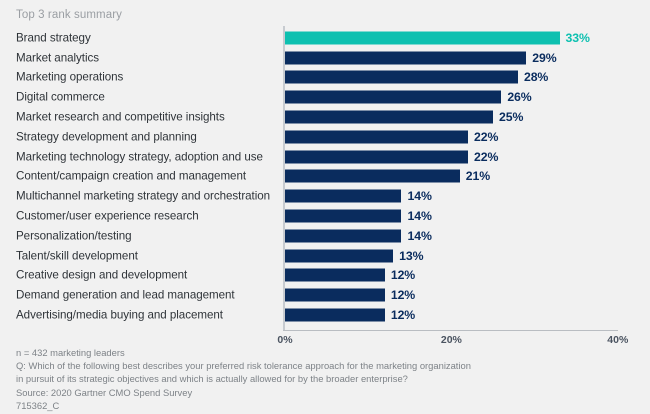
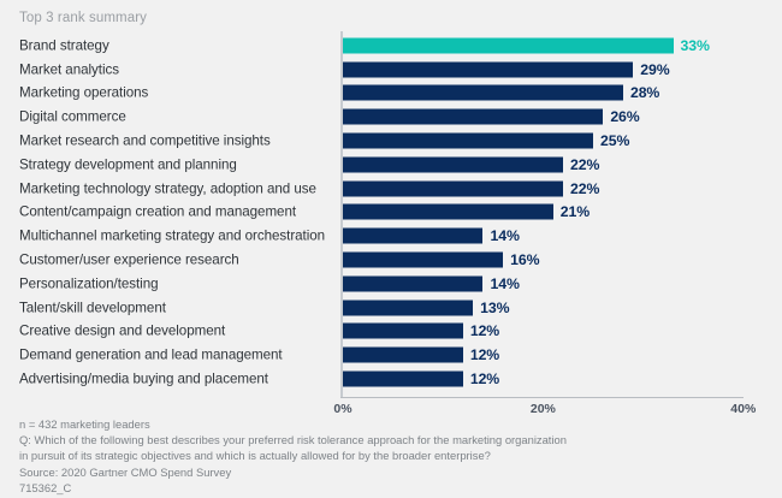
Customer/user experience research: 14% -> 16%
